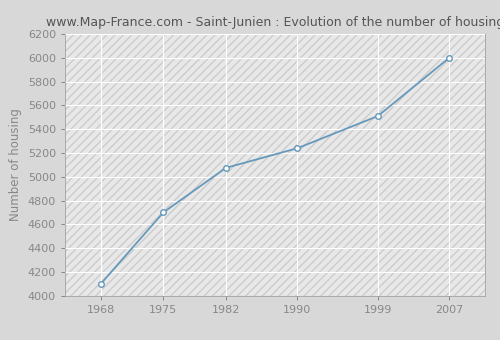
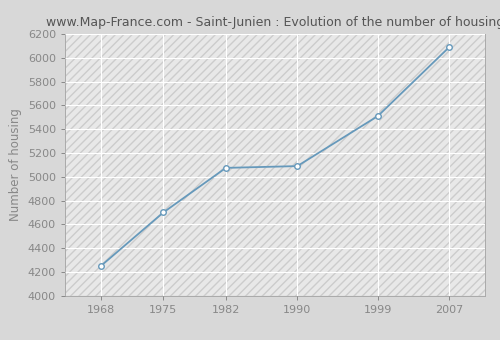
1968: 4100 -> 4250
1990: 5240 -> 5090
2007: 6000 -> 6090
